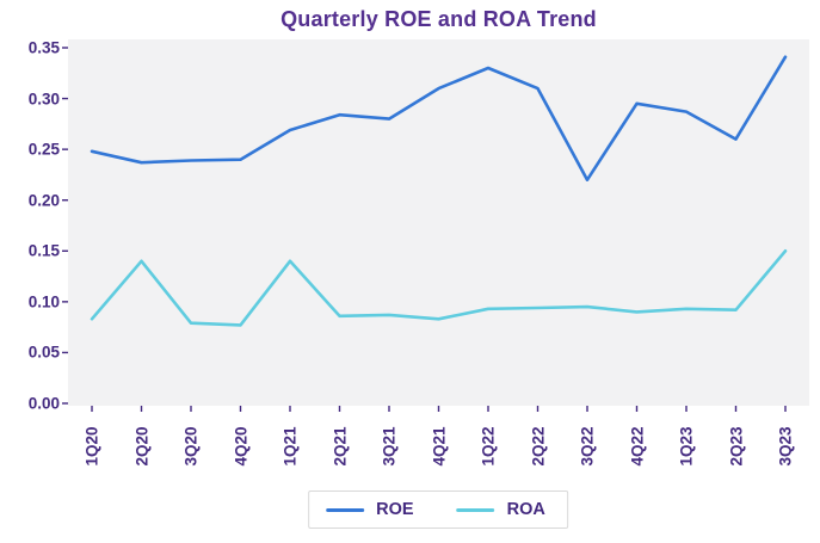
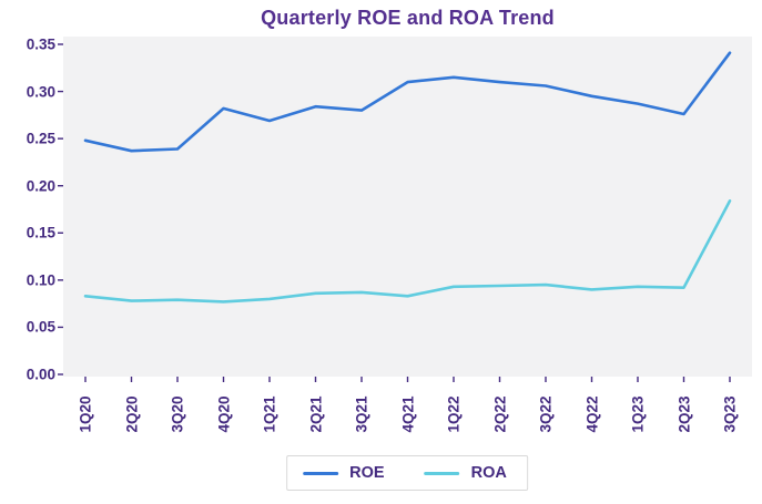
ROA/2Q20: 0.14 -> 0.08
ROE/4Q20: 0.24 -> 0.28
ROA/1Q21: 0.14 -> 0.08
ROE/1Q22: 0.33 -> 0.32
ROE/3Q22: 0.22 -> 0.31
ROE/2Q23: 0.26 -> 0.28
ROA/3Q23: 0.15 -> 0.18
